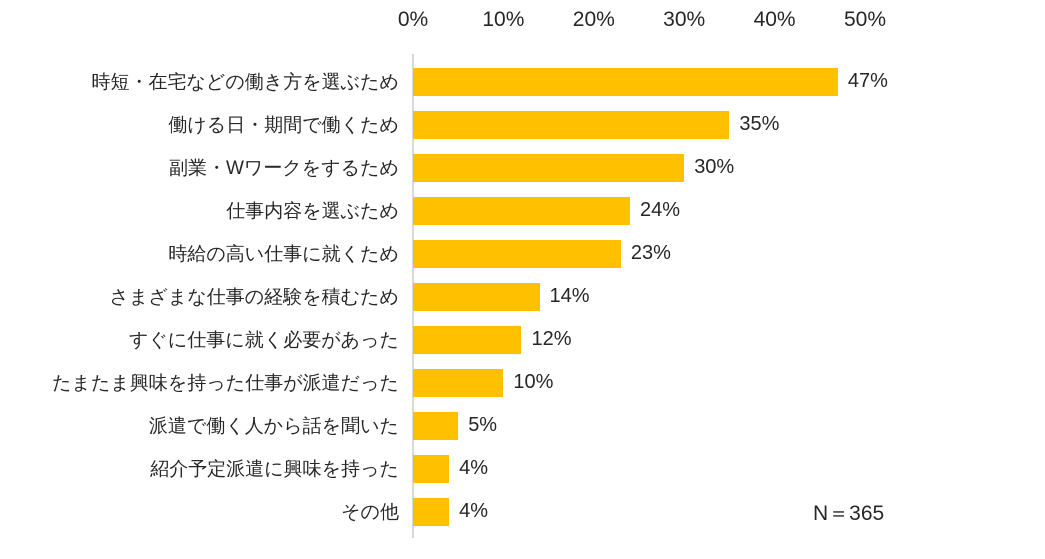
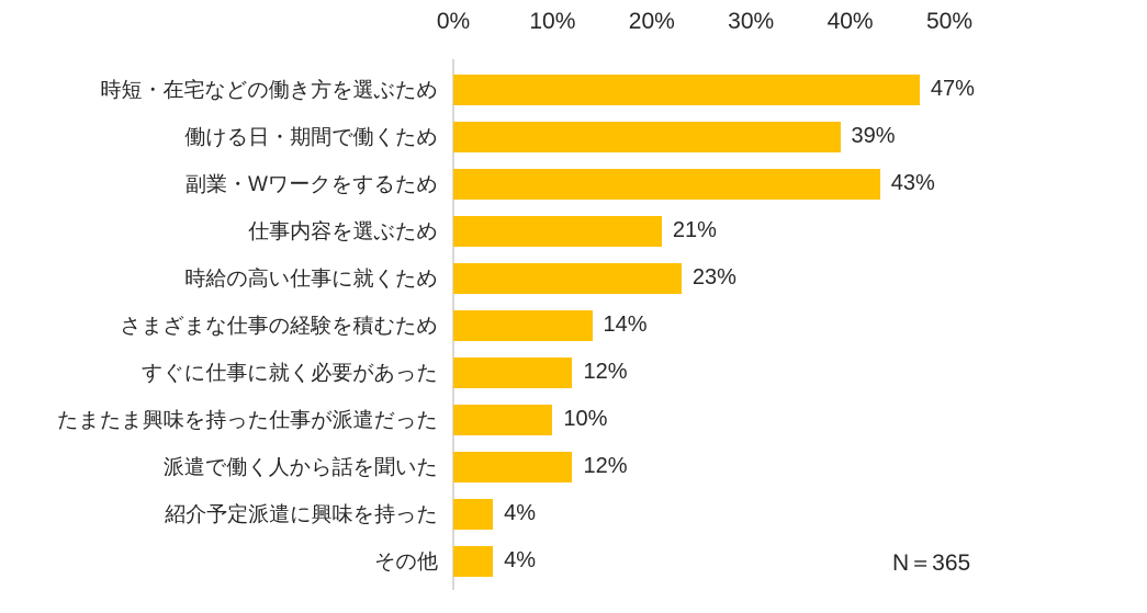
働ける日・期間で働くため: 35% -> 39%
副業・Wワークをするため: 30% -> 43%
仕事内容を選ぶため: 24% -> 21%
派遣で働く人から話を聞いた: 5% -> 12%
